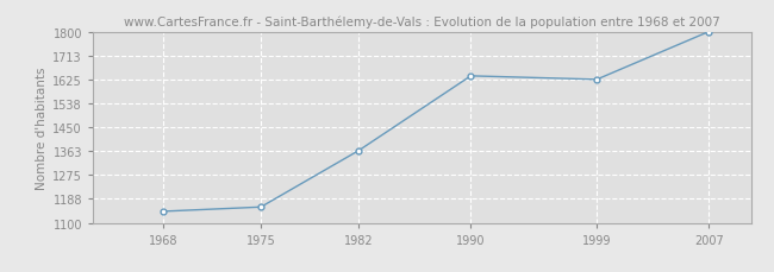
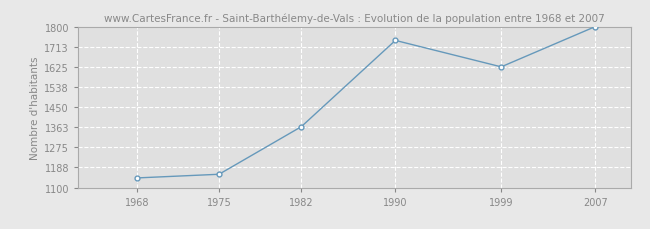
1990: 1638 -> 1740
